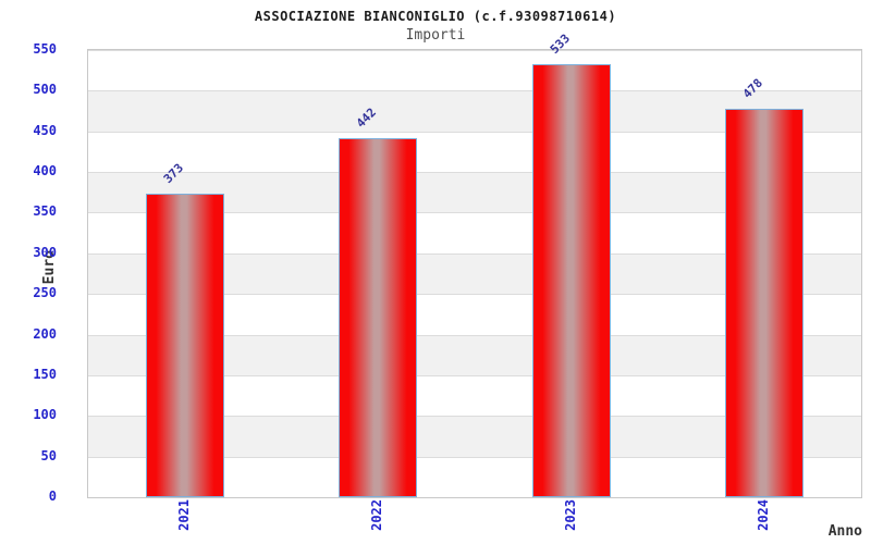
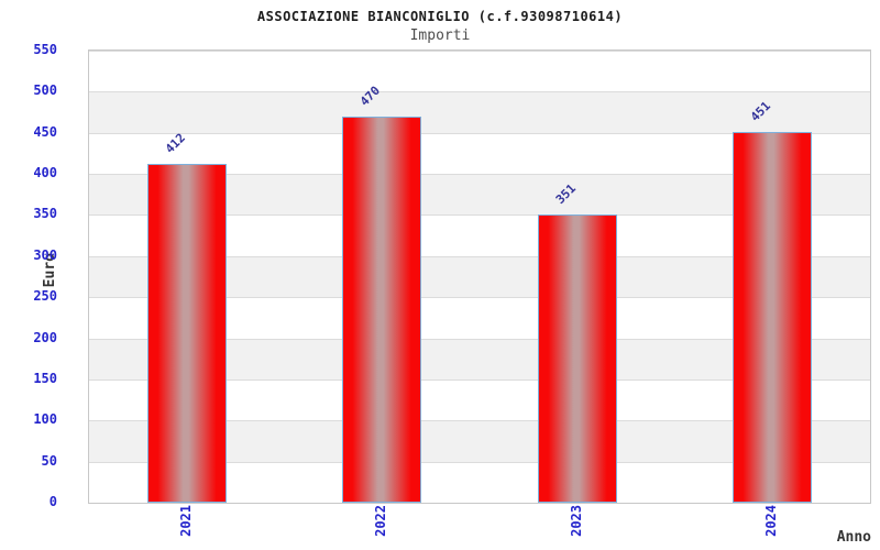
2021: 373 -> 412
2022: 442 -> 470
2023: 533 -> 351
2024: 478 -> 451
